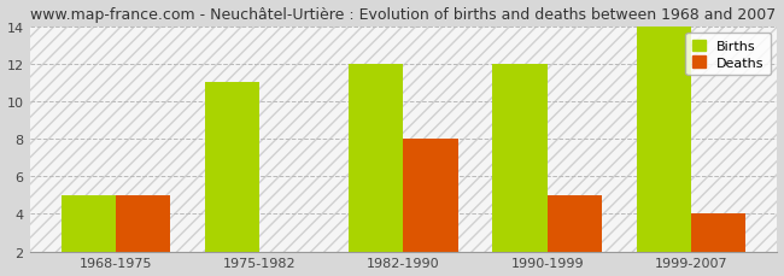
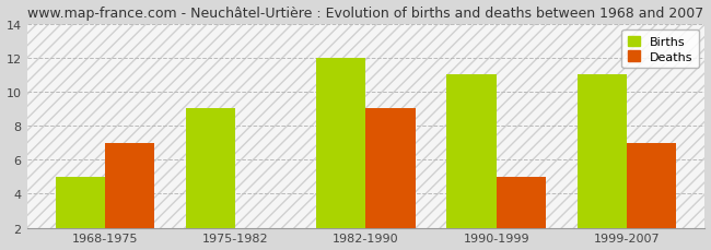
Deaths/1968-1975: 5 -> 7
Births/1975-1982: 11 -> 9
Deaths/1982-1990: 8 -> 9
Births/1990-1999: 12 -> 11
Births/1999-2007: 14 -> 11
Deaths/1999-2007: 4 -> 7
